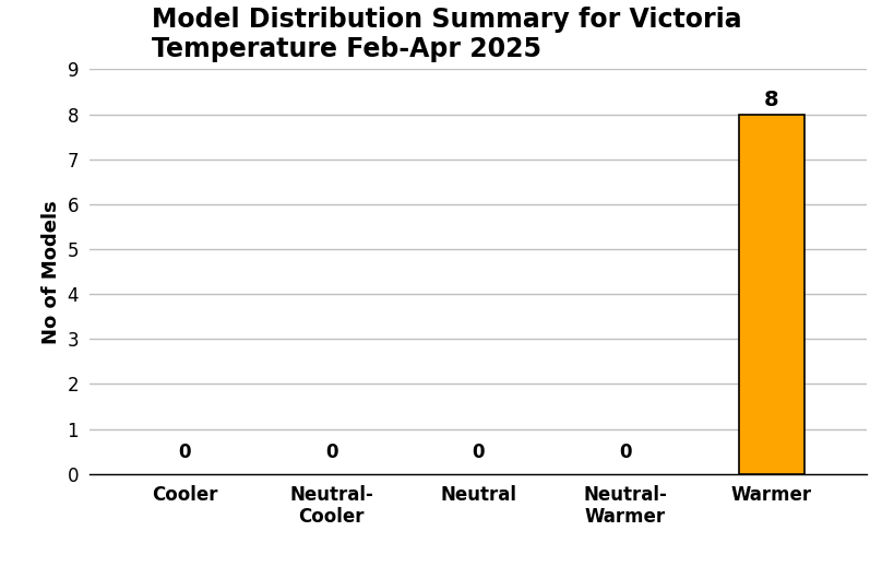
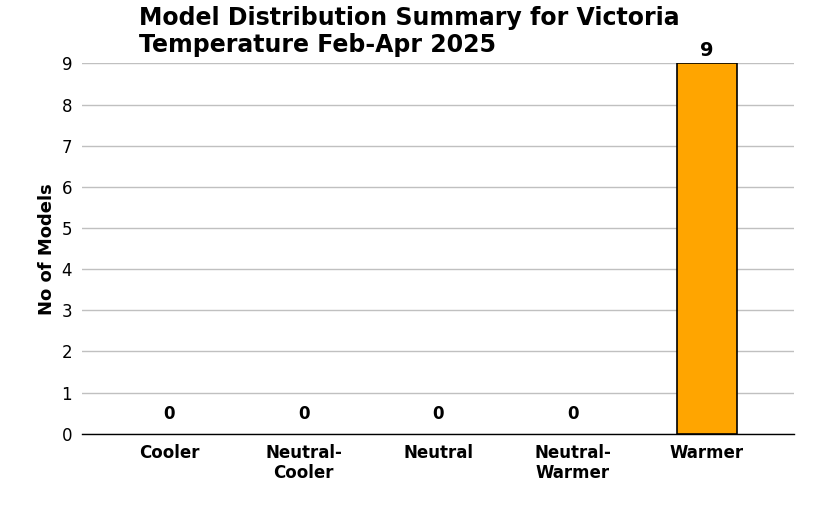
Warmer: 8 -> 9
